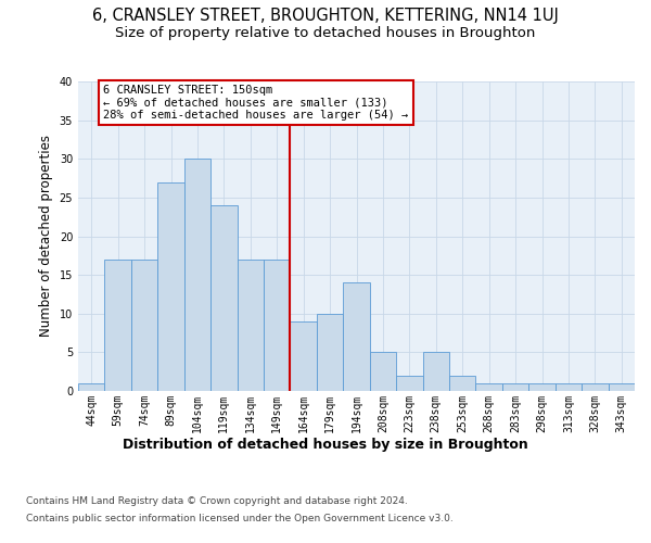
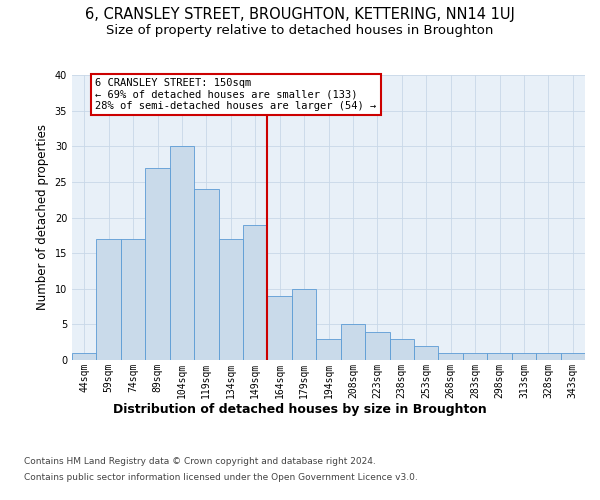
149sqm: 17 -> 19
194sqm: 14 -> 3
223sqm: 2 -> 4
238sqm: 5 -> 3
